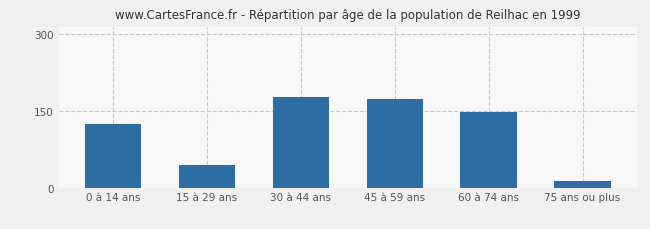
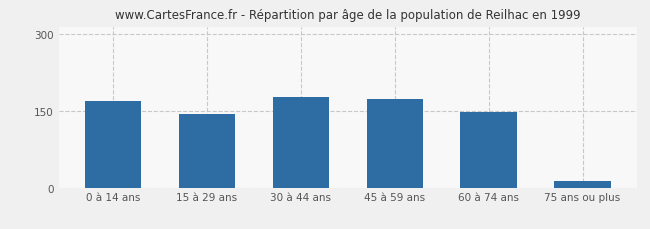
0 à 14 ans: 124 -> 170
15 à 29 ans: 44 -> 144
